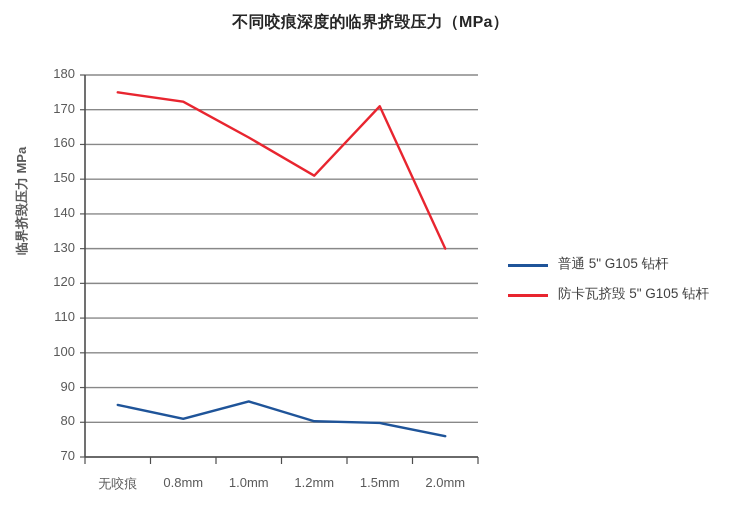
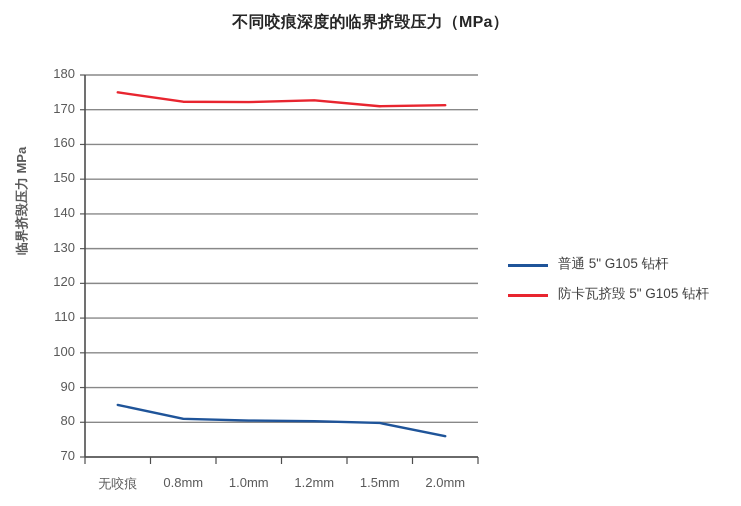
普通 5" G105 钻杆/1.0mm: 86 -> 80
防卡瓦挤毁 5" G105 钻杆/1.0mm: 162 -> 172
防卡瓦挤毁 5" G105 钻杆/1.2mm: 151 -> 173
防卡瓦挤毁 5" G105 钻杆/2.0mm: 130 -> 171
